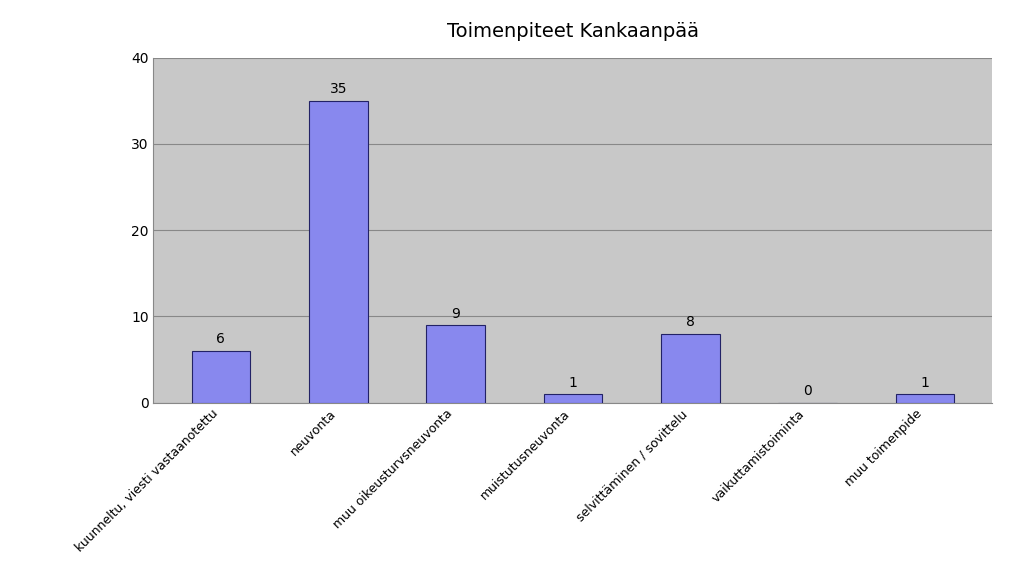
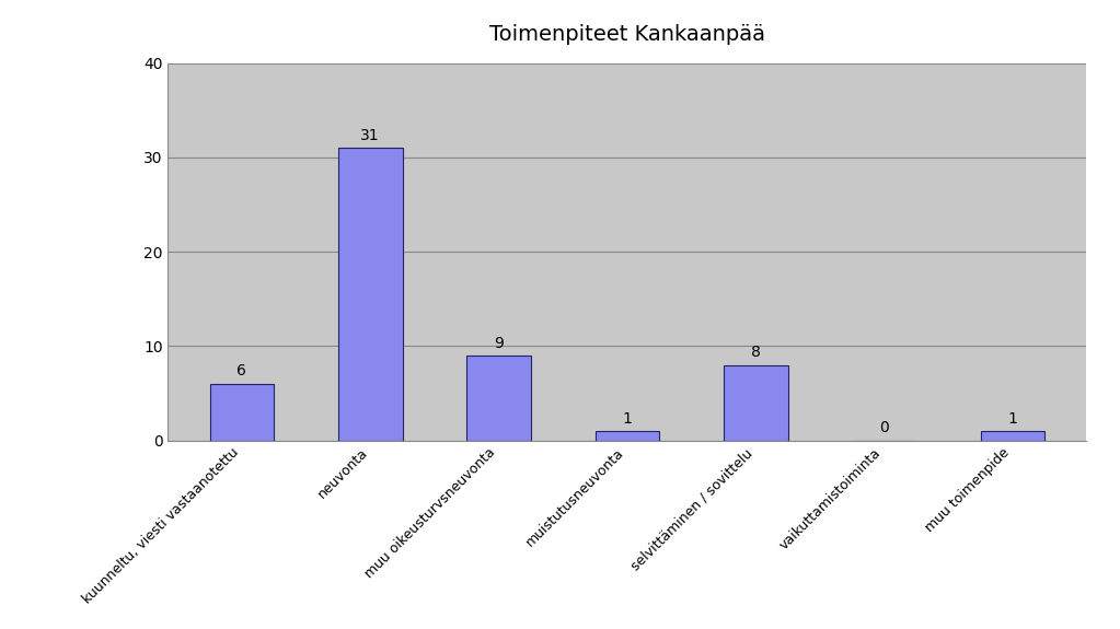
neuvonta: 35 -> 31
